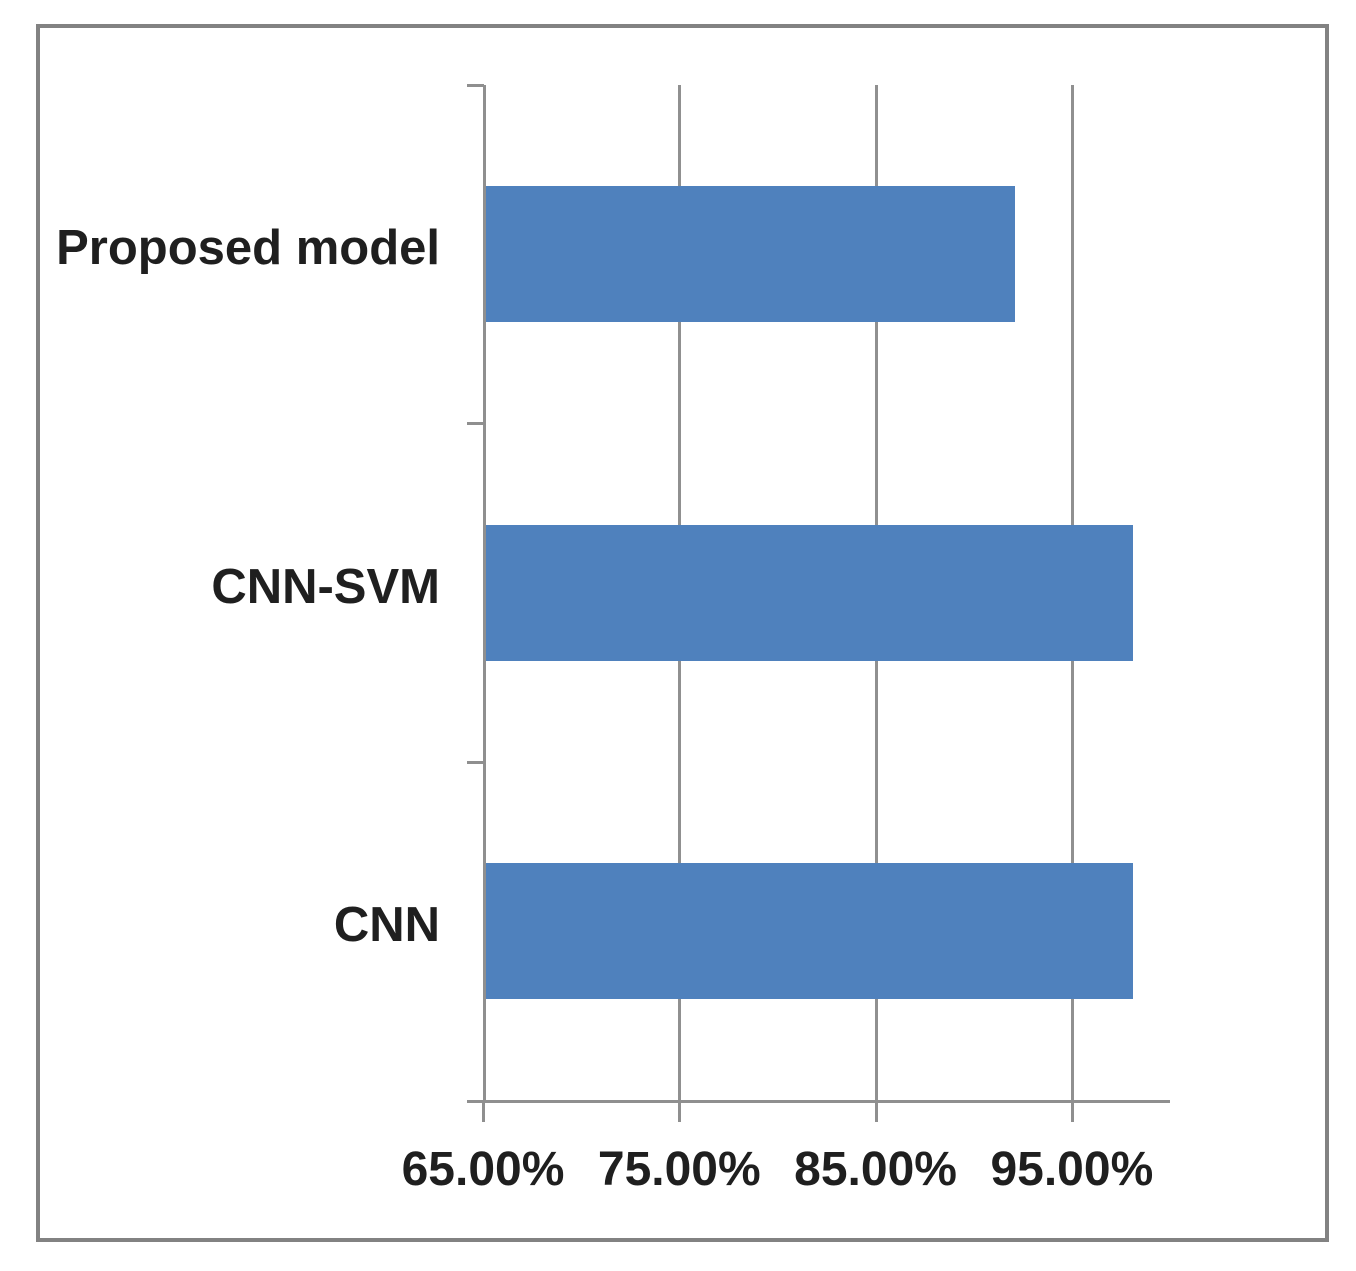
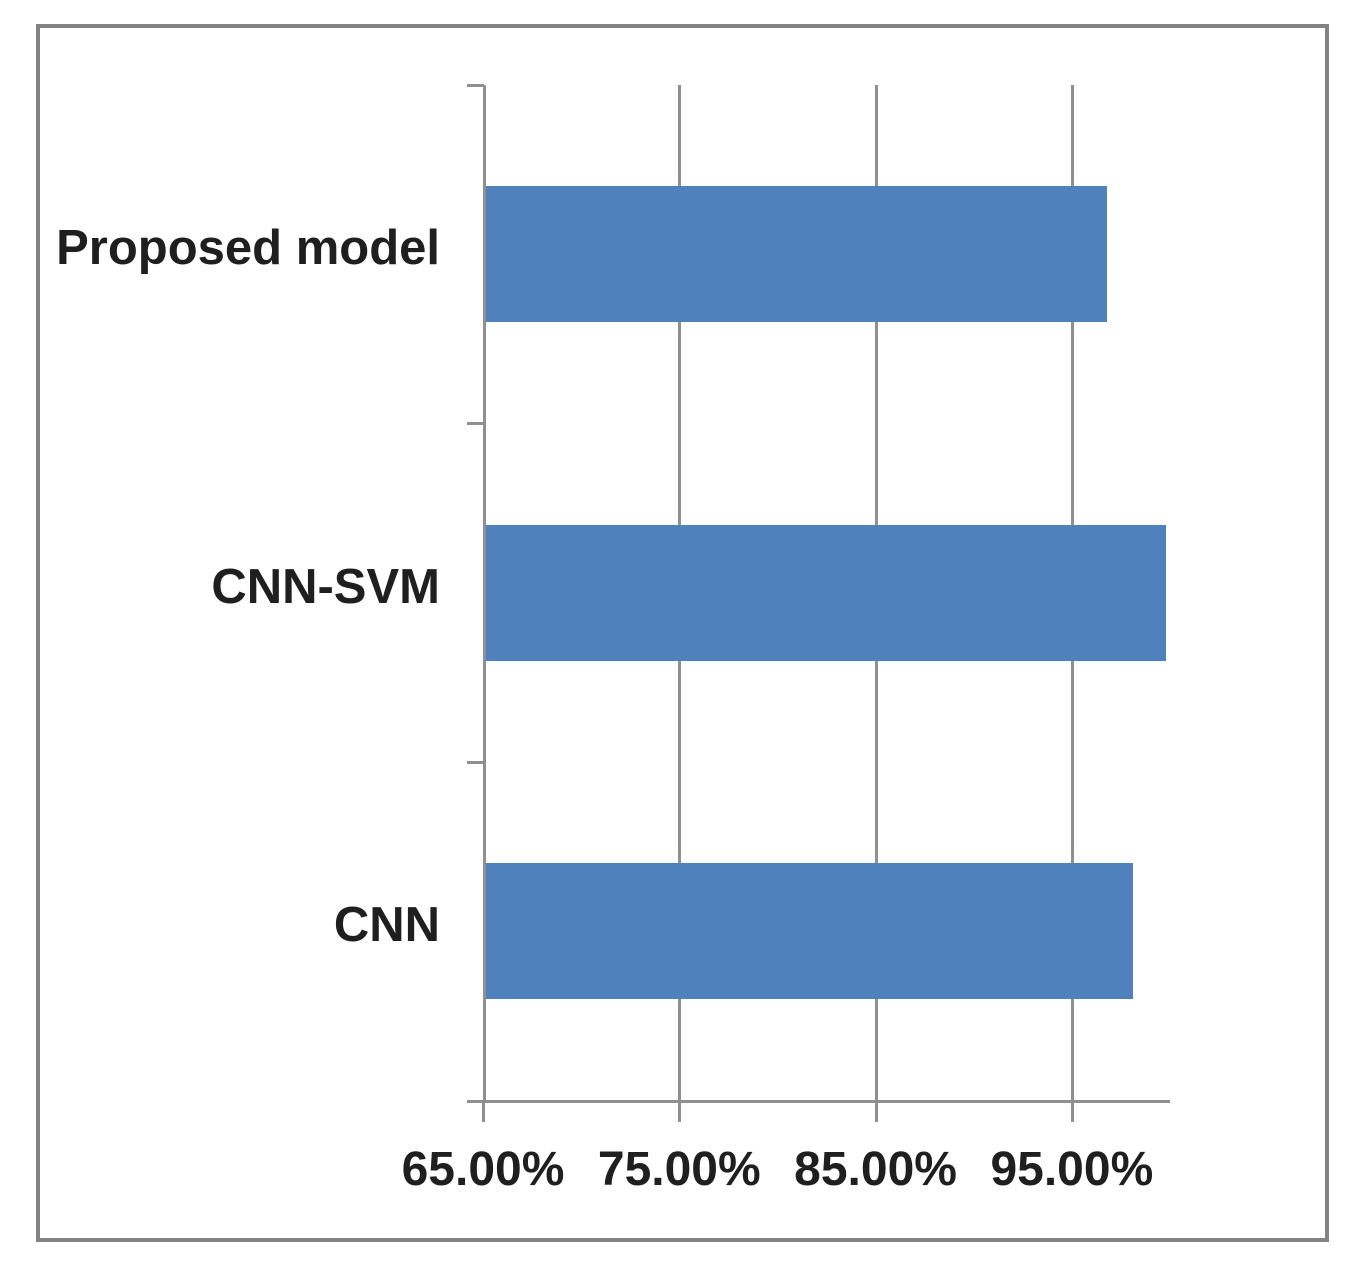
Proposed model: 92.1% -> 96.8%
CNN-SVM: 98.1% -> 99.8%
